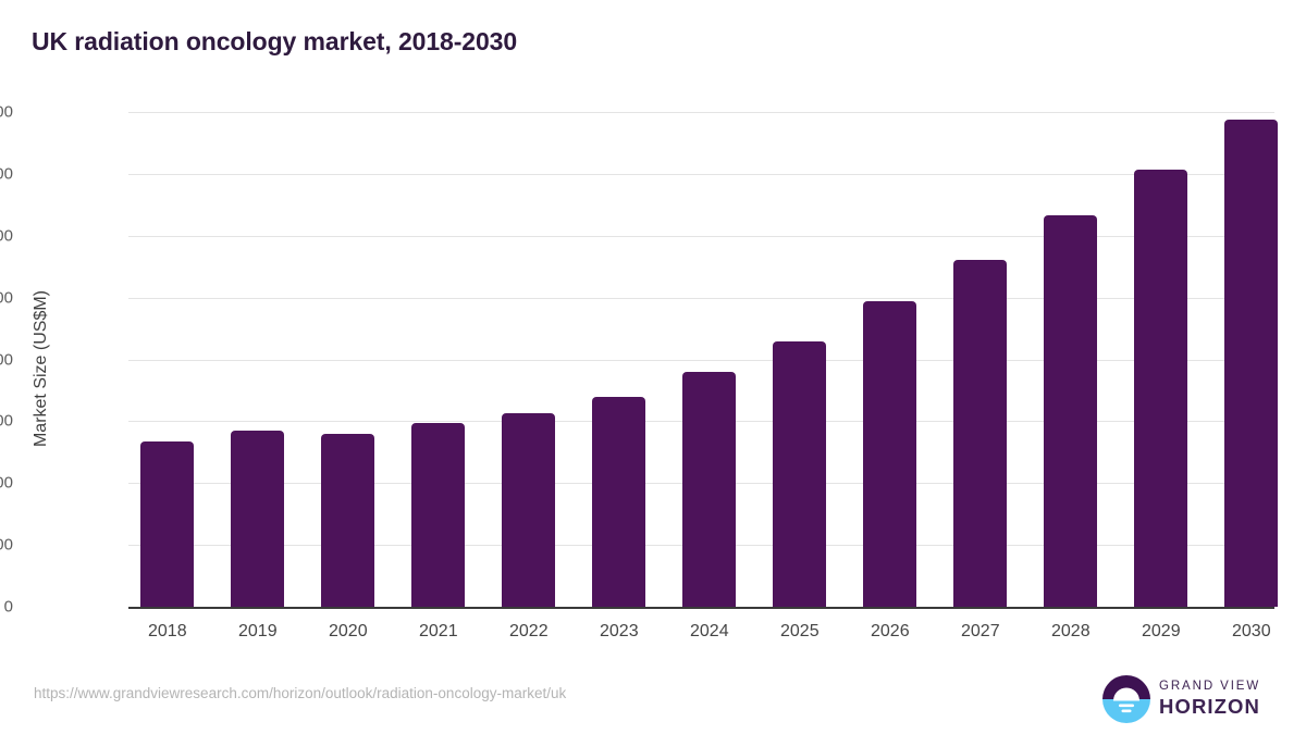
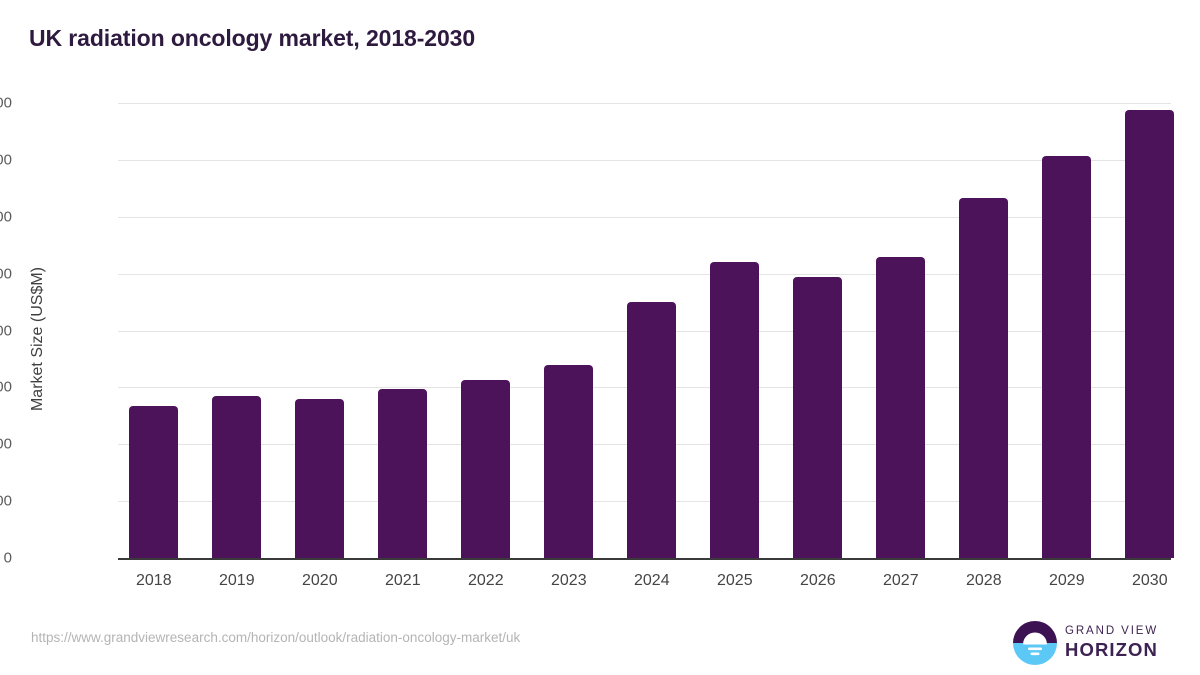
2024: 380 -> 450
2025: 430 -> 520
2027: 560 -> 530
